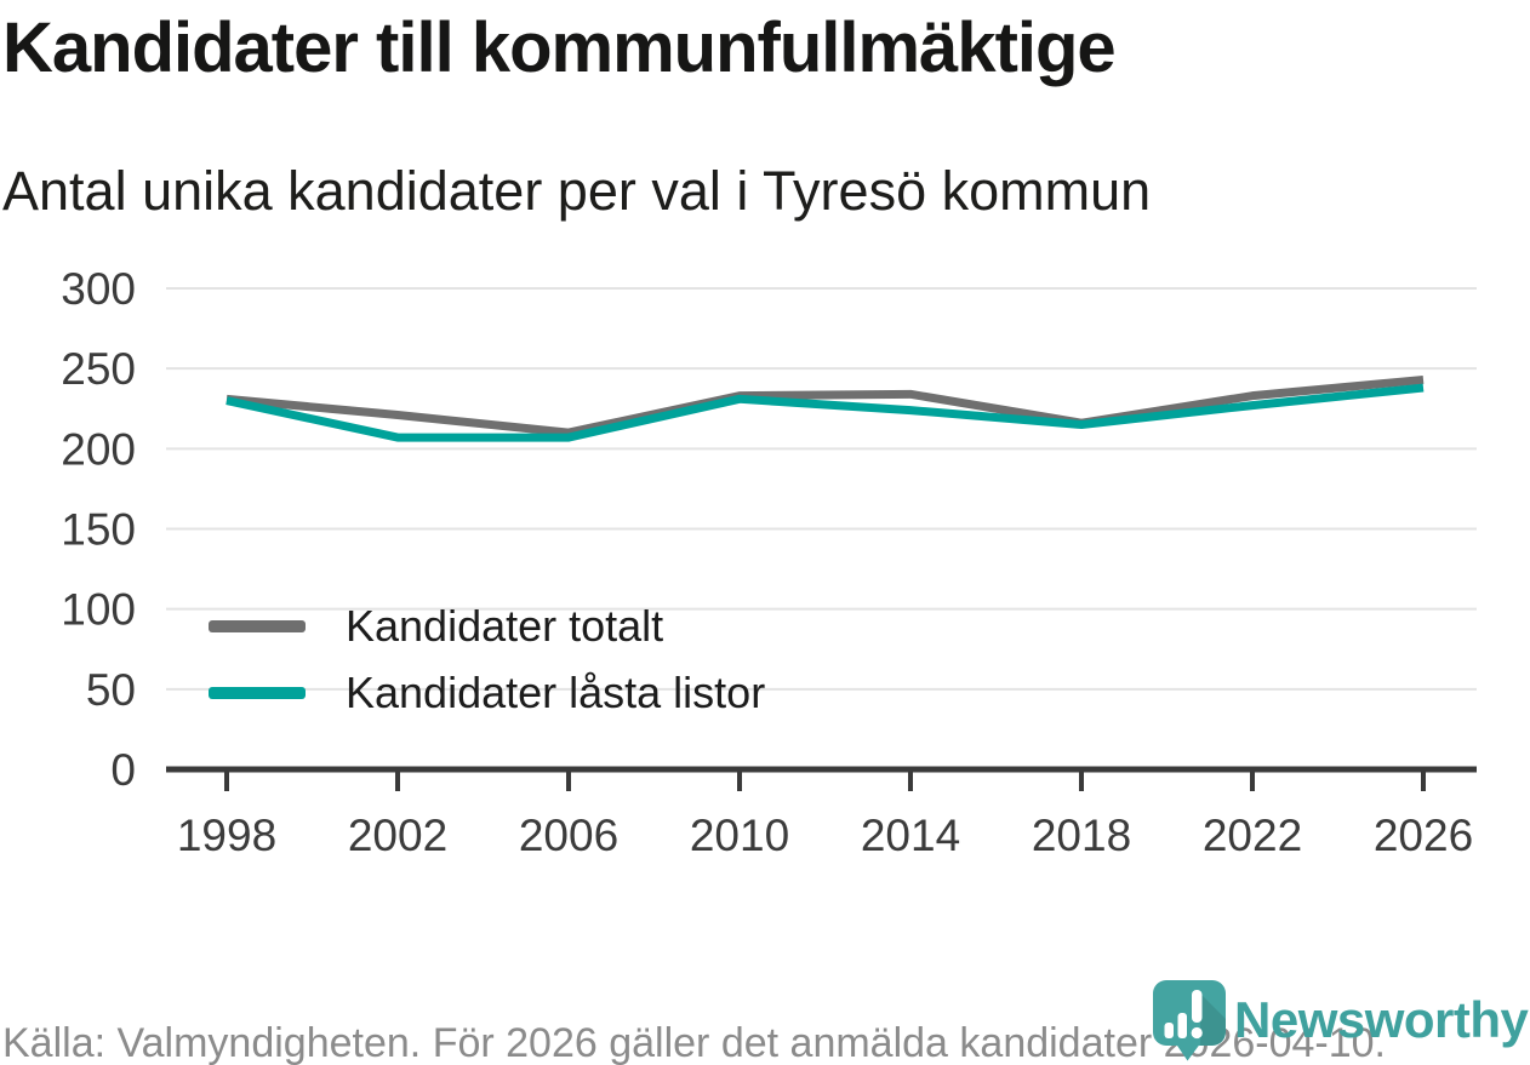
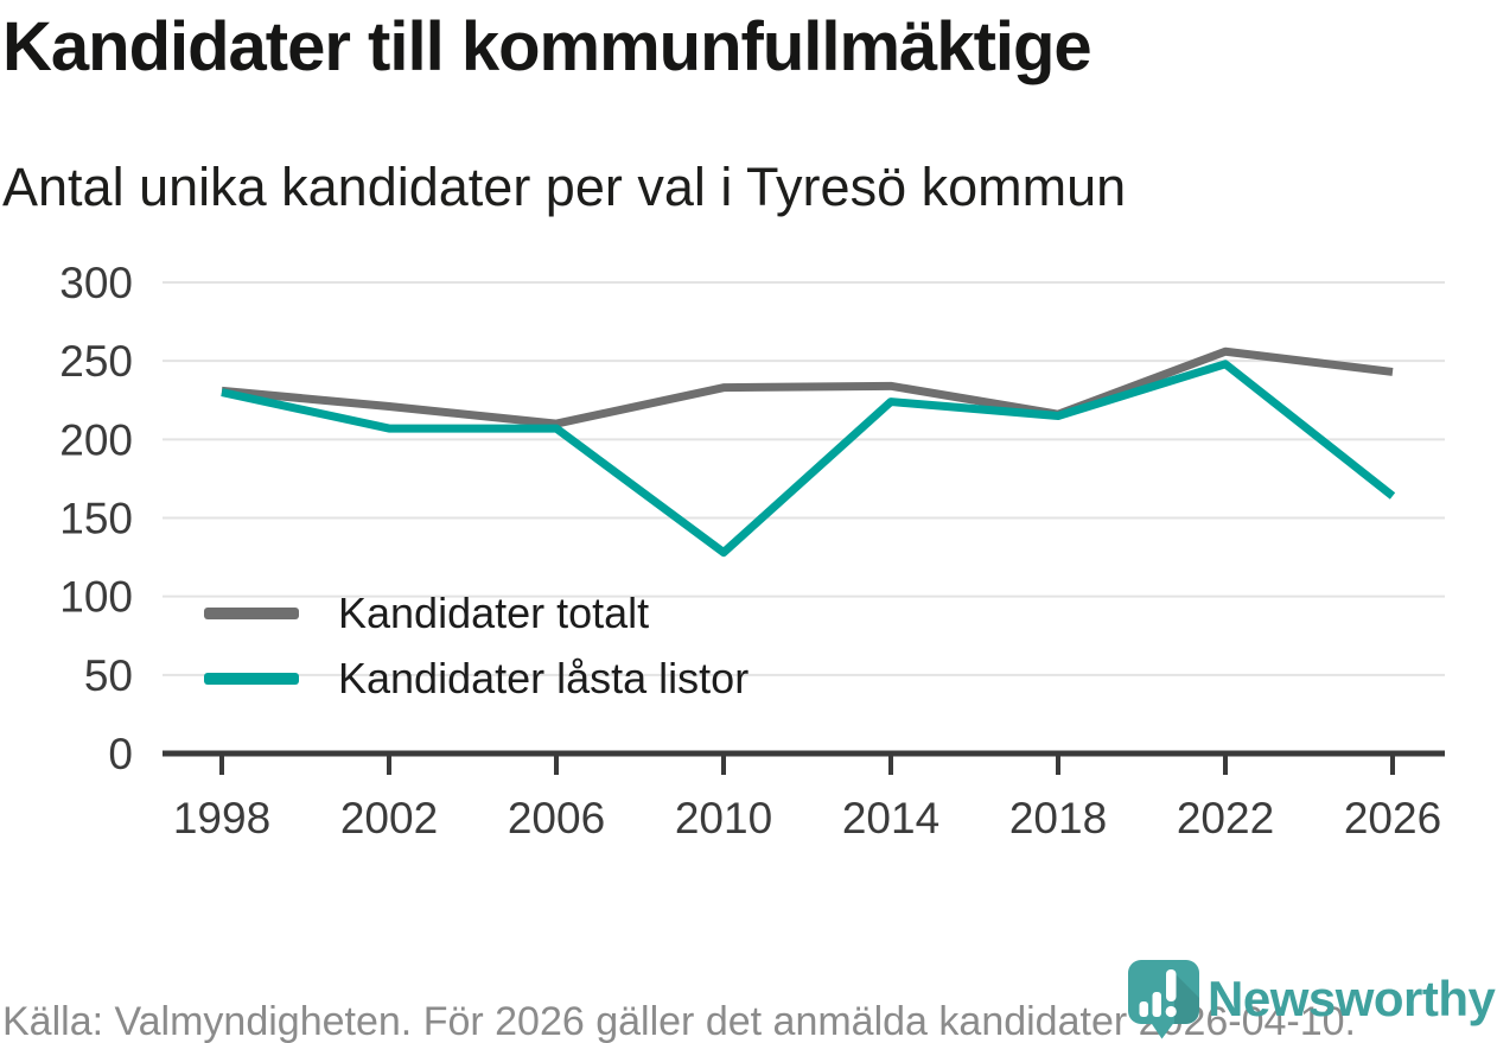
Kandidater låsta listor/2010: 231 -> 128
Kandidater totalt/2022: 233 -> 256
Kandidater låsta listor/2022: 227 -> 248
Kandidater låsta listor/2026: 238 -> 164
